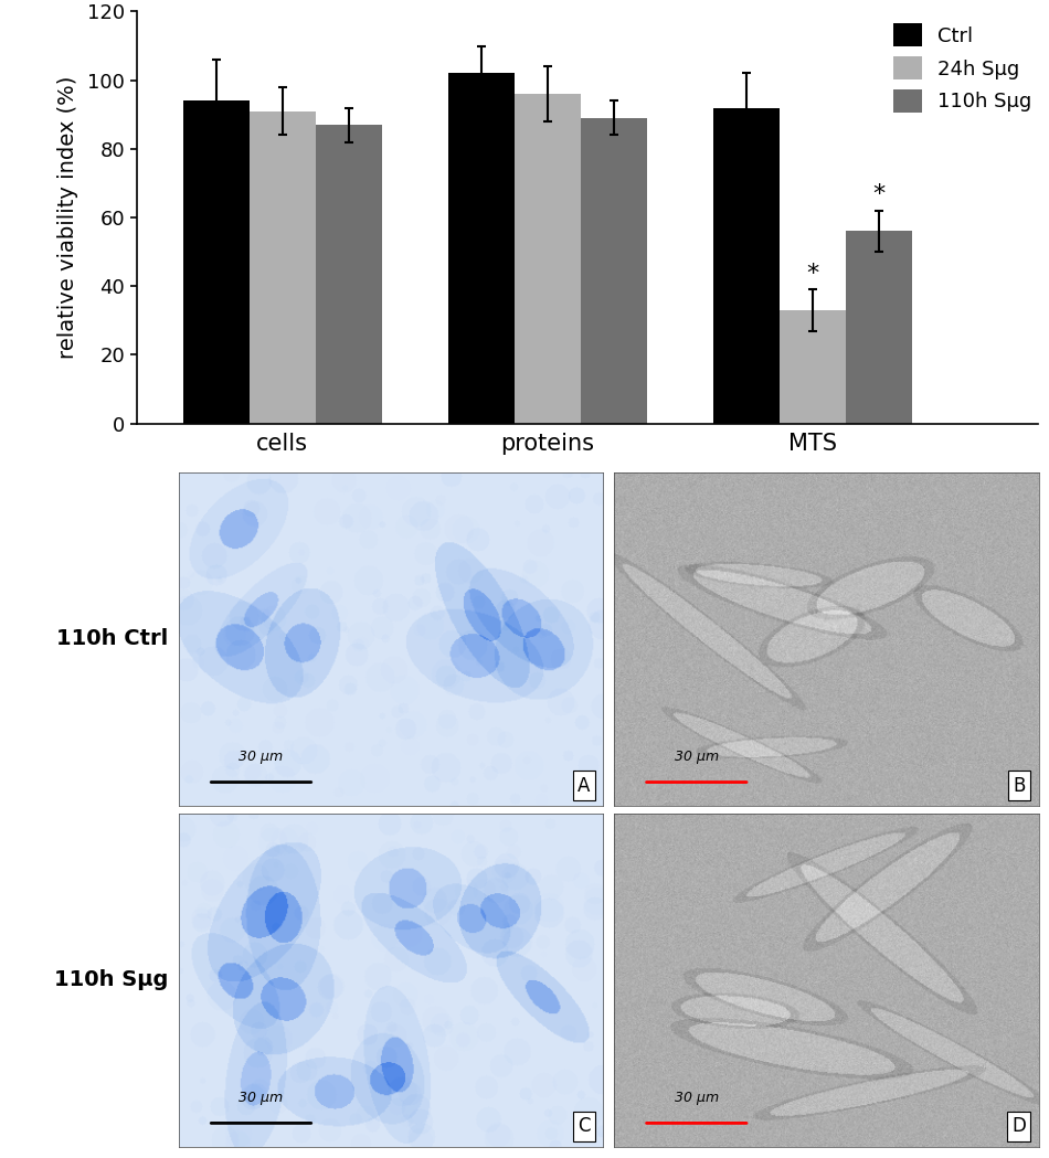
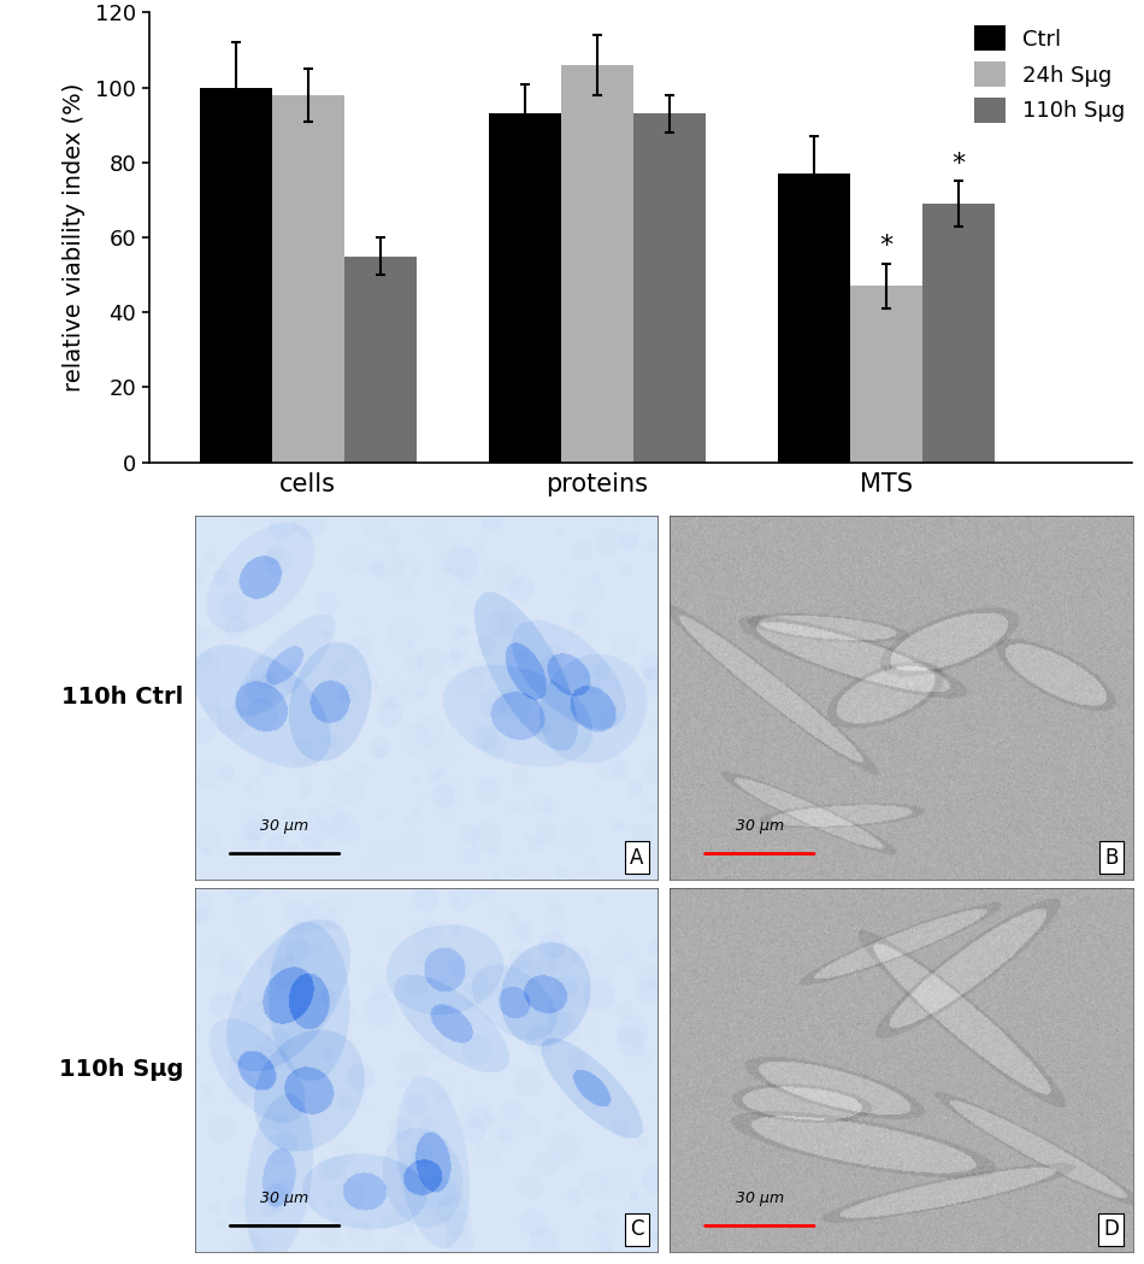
Ctrl/cells: 94 -> 100
24h Sμg/cells: 91 -> 98
110h Sμg/cells: 87 -> 55
Ctrl/proteins: 102 -> 93
24h Sμg/proteins: 96 -> 106
110h Sμg/proteins: 89 -> 93
Ctrl/MTS: 92 -> 77
24h Sμg/MTS: 33 -> 47
110h Sμg/MTS: 56 -> 69
